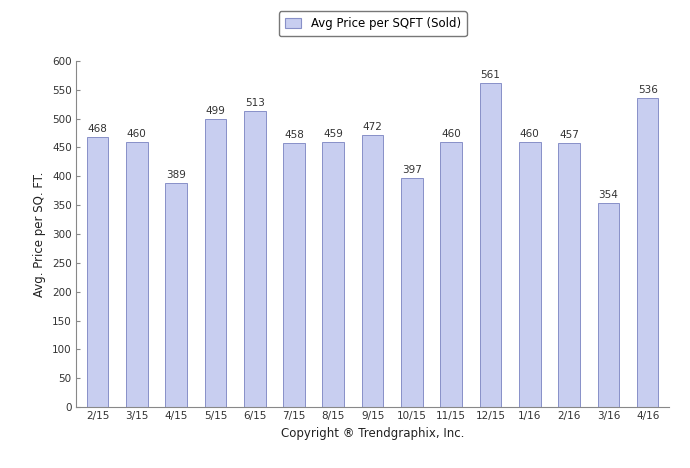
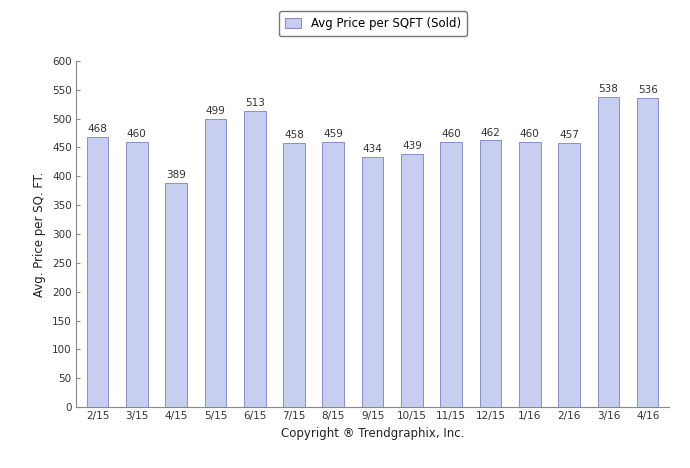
9/15: 472 -> 434
10/15: 397 -> 439
12/15: 561 -> 462
3/16: 354 -> 538
